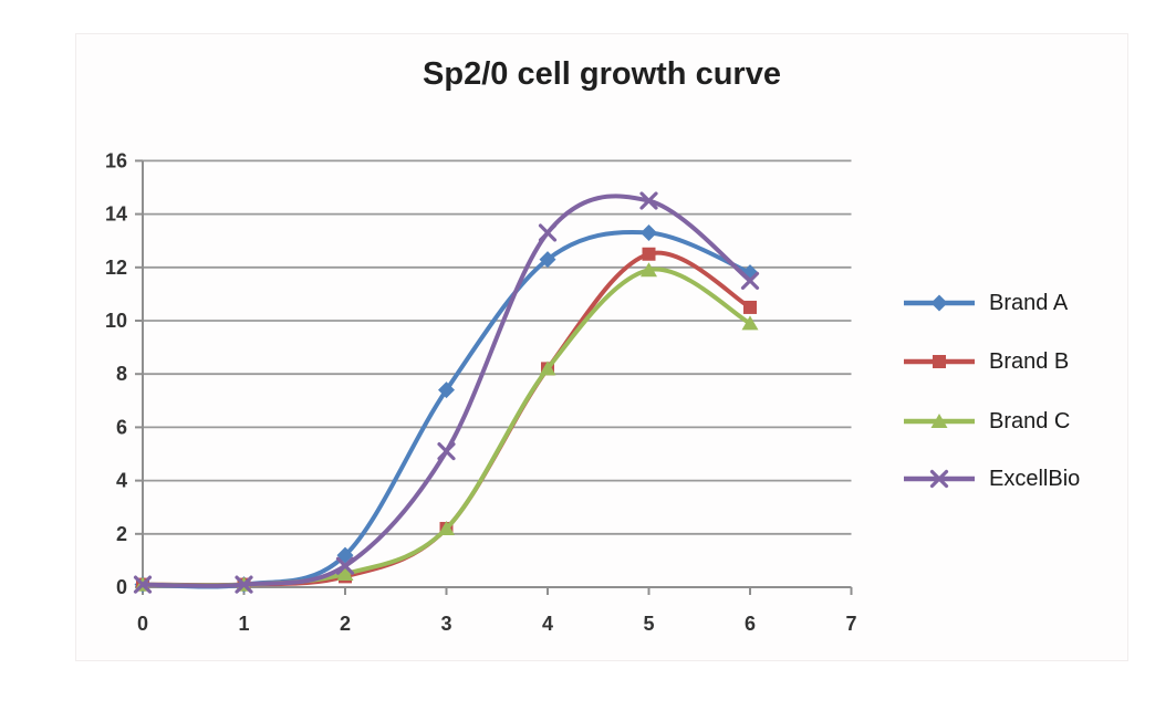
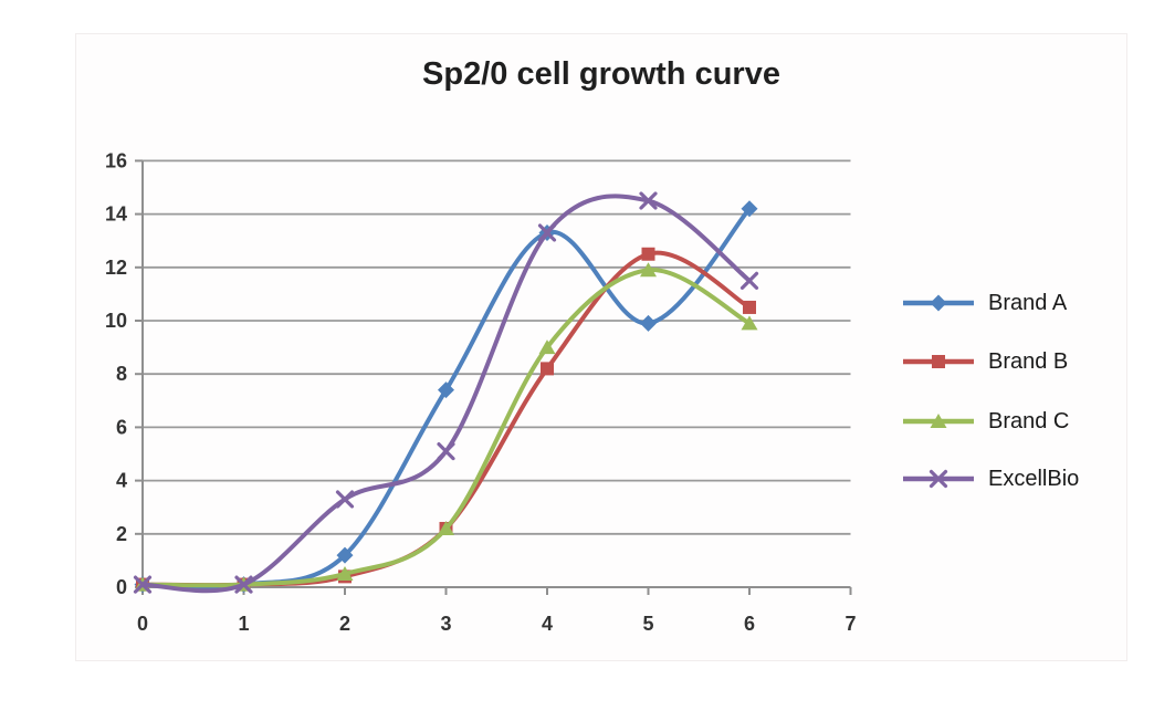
ExcellBio/2: 0.8 -> 3.3
Brand A/4: 12.3 -> 13.3
Brand C/4: 8.2 -> 9.0
Brand A/5: 13.3 -> 9.9
Brand A/6: 11.8 -> 14.2
